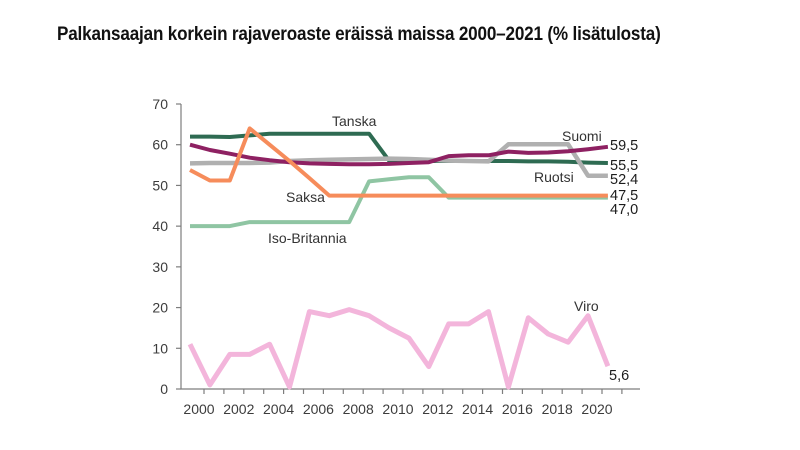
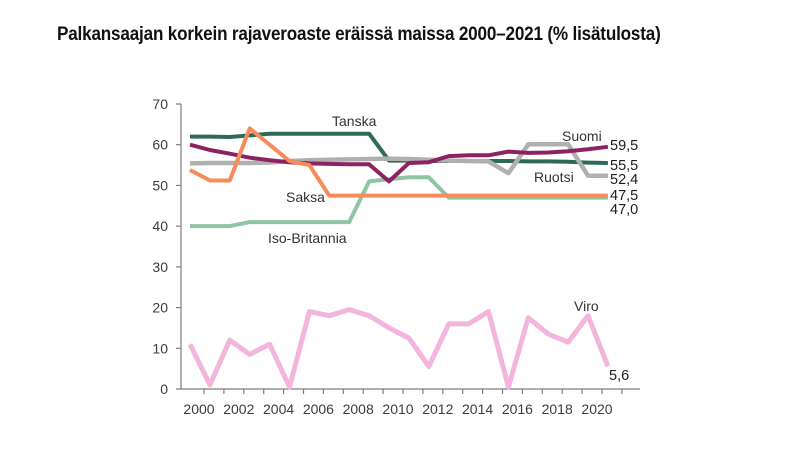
Viro/2002: 8 -> 12
Saksa/2006: 52 -> 55
Suomi/2010: 55 -> 51
Ruotsi/2016: 60 -> 53
